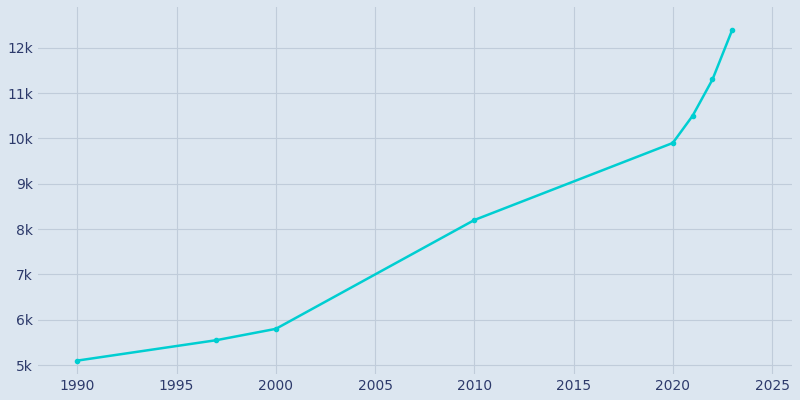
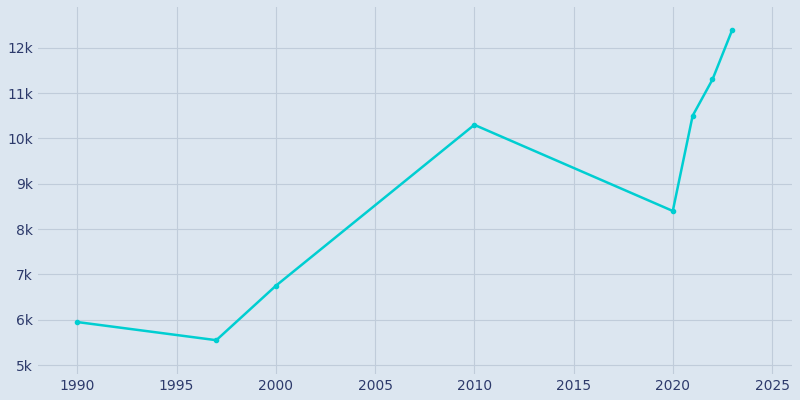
1990: 5.10k -> 5.95k
2000: 5.80k -> 6.75k
2010: 8.20k -> 10.30k
2020: 9.90k -> 8.40k
